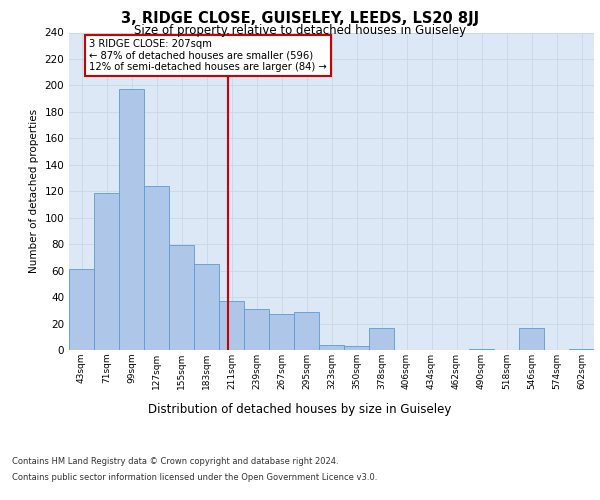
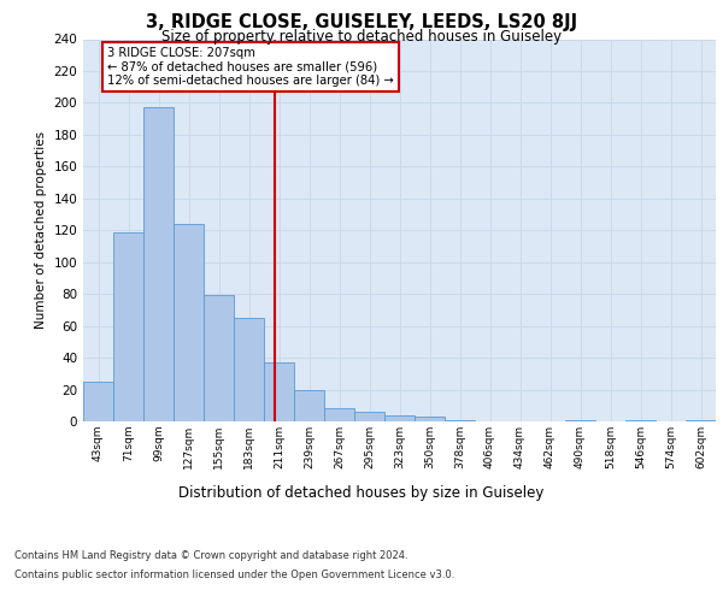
43sqm: 61 -> 25
239sqm: 31 -> 20
267sqm: 27 -> 8
295sqm: 29 -> 6
378sqm: 17 -> 1
546sqm: 17 -> 1
